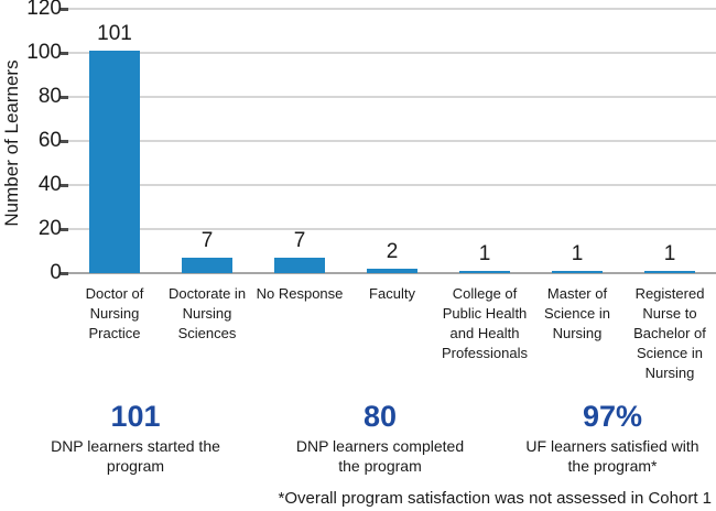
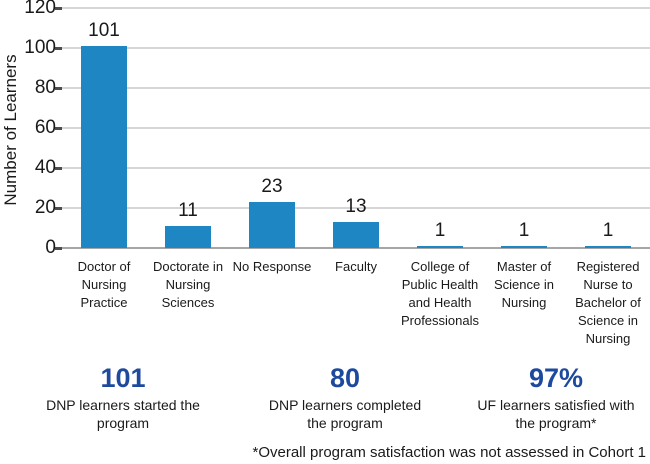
Doctorate in Nursing Sciences: 7 -> 11
No Response: 7 -> 23
Faculty: 2 -> 13
